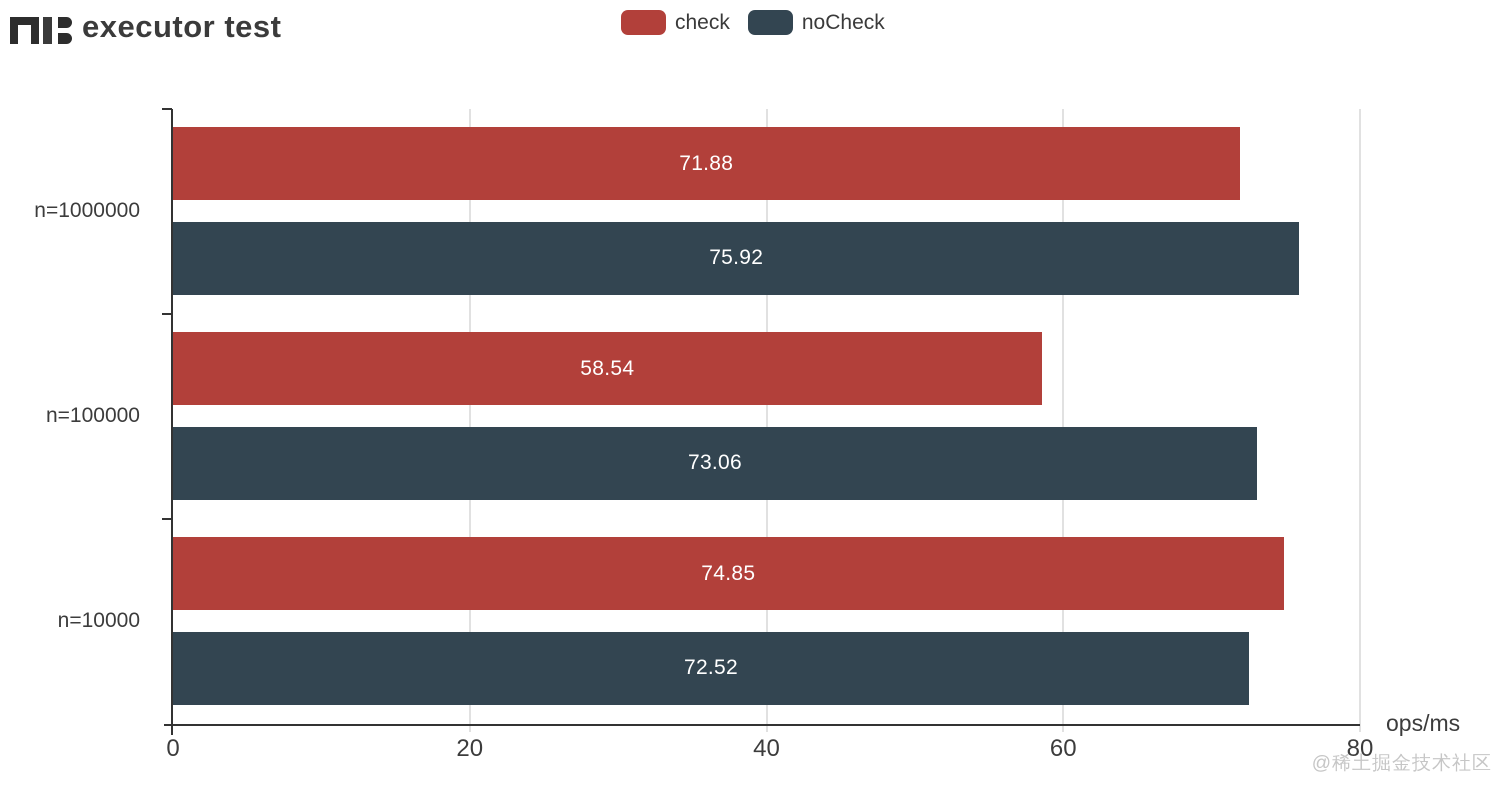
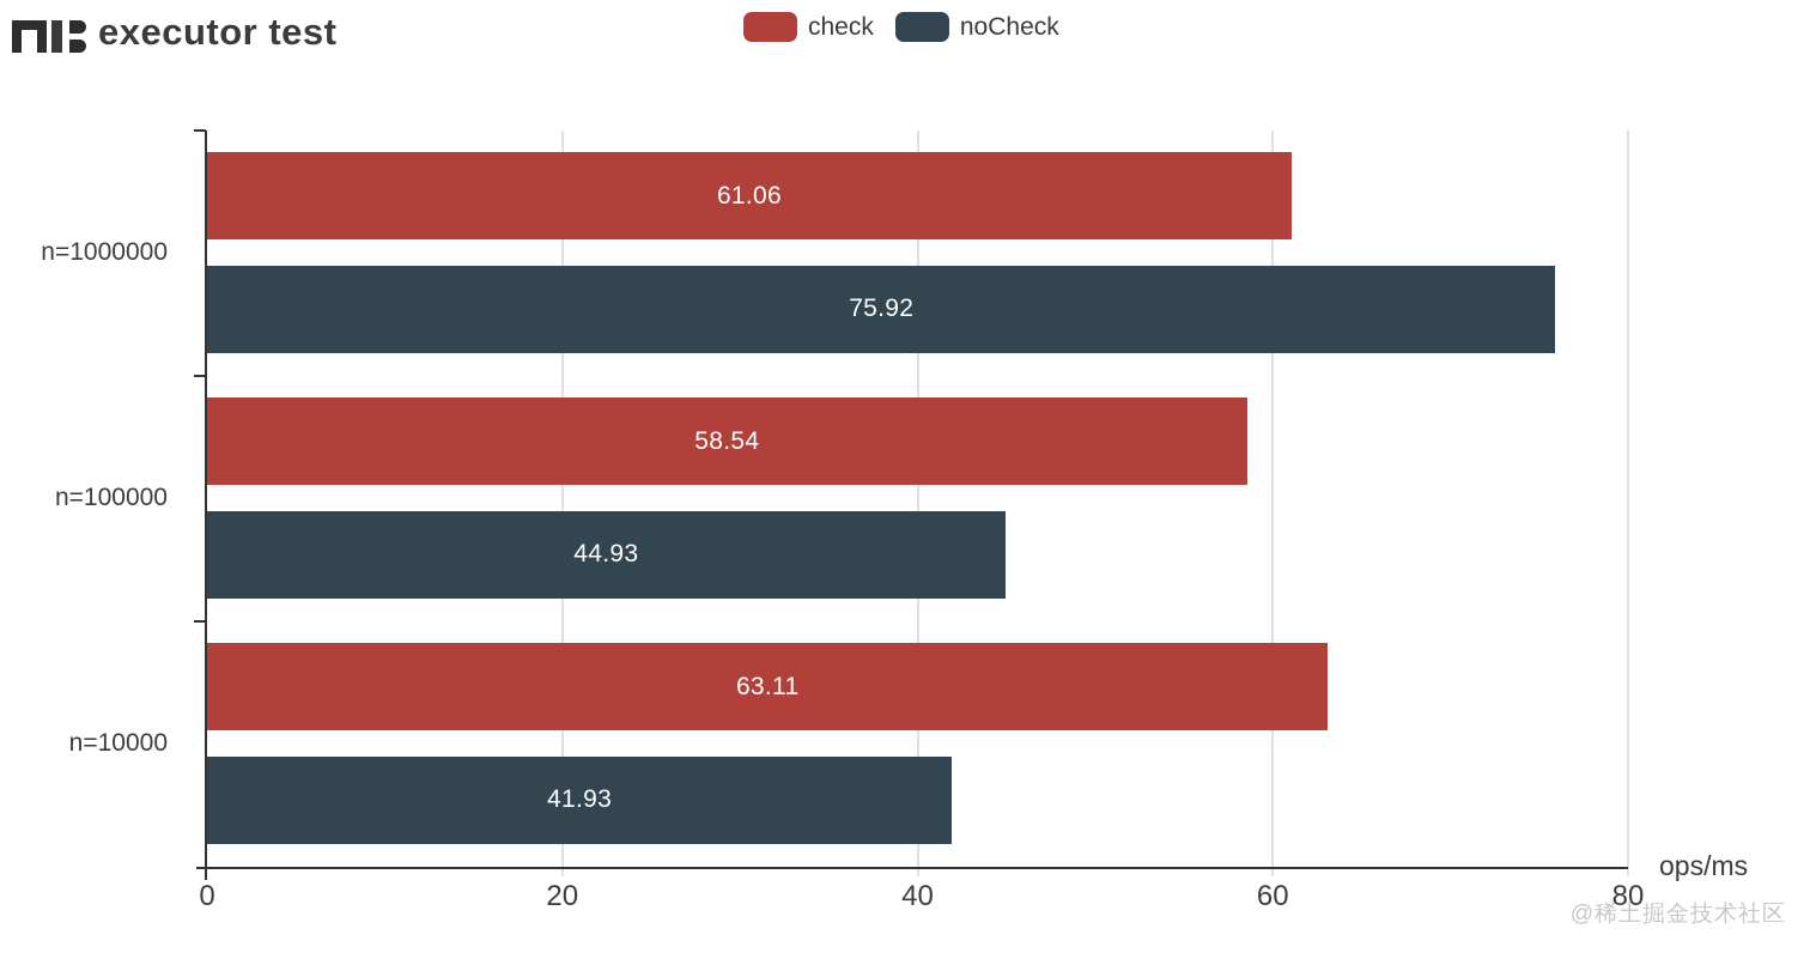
check/n=1000000: 71.88 -> 61.06
noCheck/n=100000: 73.06 -> 44.93
check/n=10000: 74.85 -> 63.11
noCheck/n=10000: 72.52 -> 41.93
